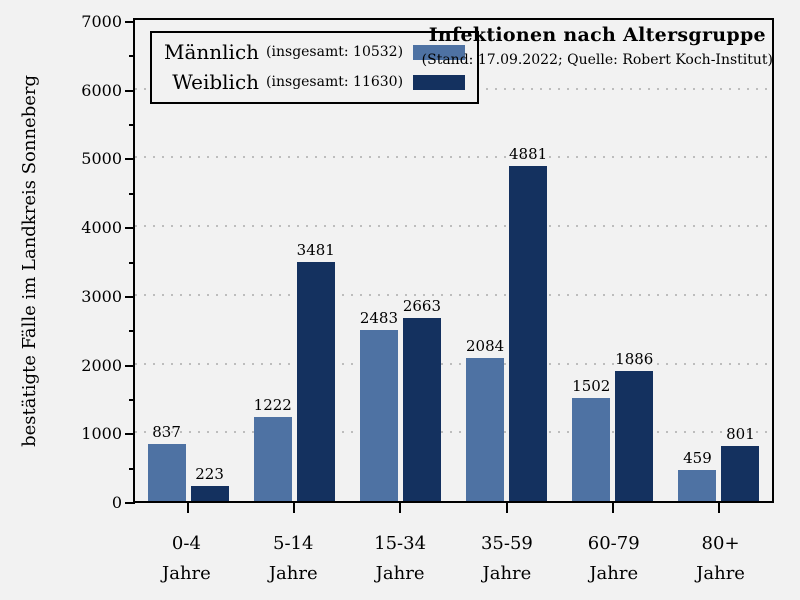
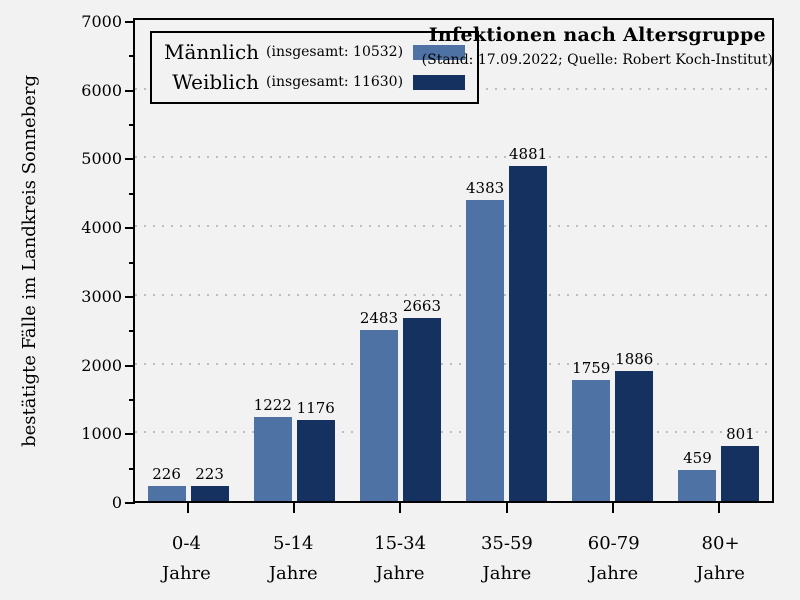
Männlich (insgesamt: 10532)/0-4: 837 -> 226
Weiblich (insgesamt: 11630)/5-14: 3481 -> 1176
Männlich (insgesamt: 10532)/35-59: 2084 -> 4383
Männlich (insgesamt: 10532)/60-79: 1502 -> 1759
